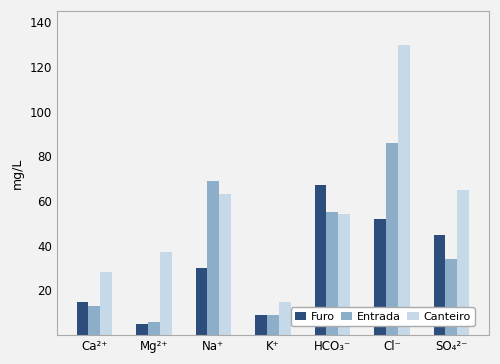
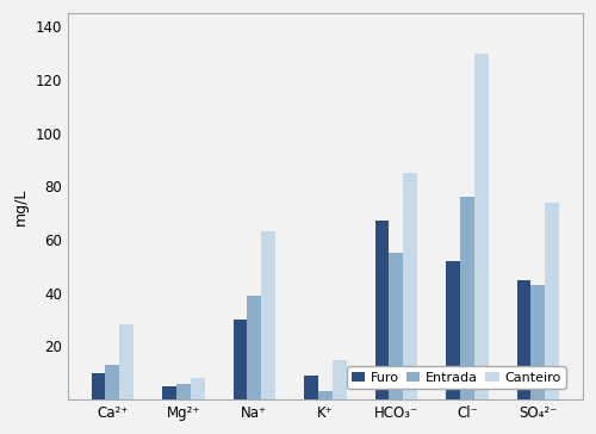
Furo/Ca²⁺: 15 -> 10
Canteiro/Mg²⁺: 37 -> 8
Entrada/Na⁺: 69 -> 39
Entrada/K⁺: 9 -> 3
Canteiro/HCO₃⁻: 54 -> 85
Entrada/Cl⁻: 86 -> 76
Entrada/SO₄²⁻: 34 -> 43
Canteiro/SO₄²⁻: 65 -> 74
